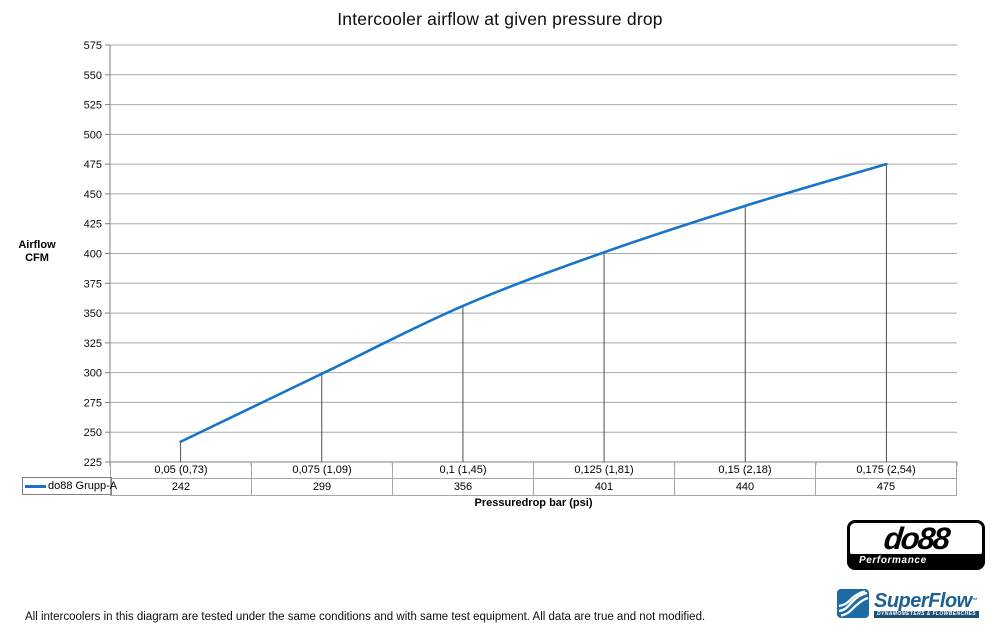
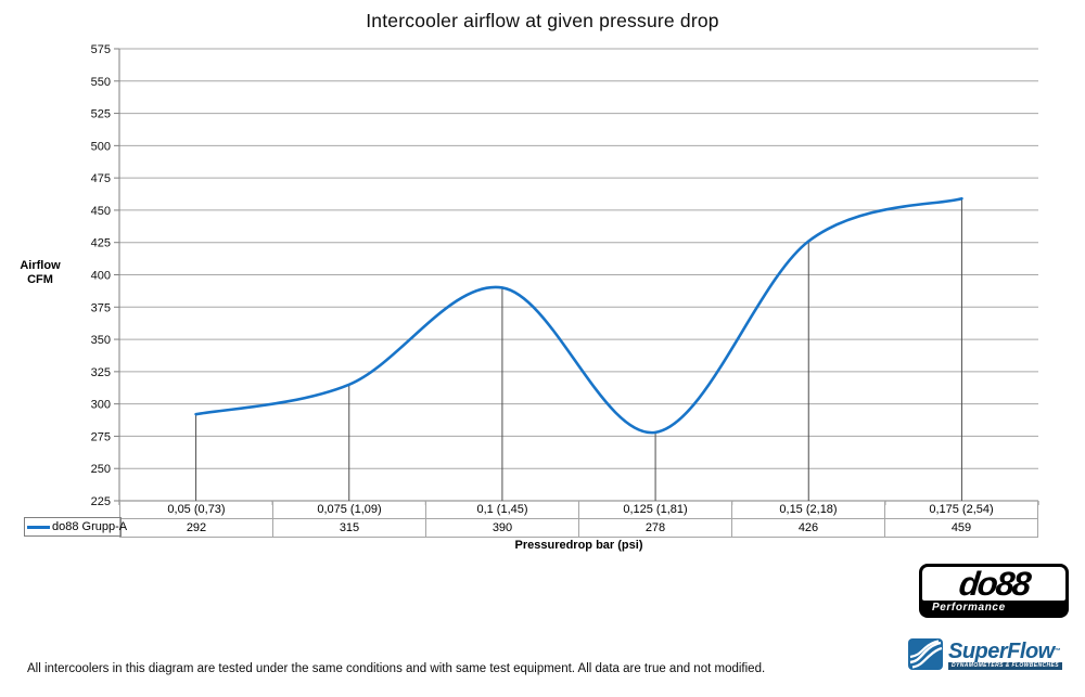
0,05 (0,73): 242 -> 292
0,075 (1,09): 299 -> 315
0,1 (1,45): 356 -> 390
0,125 (1,81): 401 -> 278
0,15 (2,18): 440 -> 426
0,175 (2,54): 475 -> 459
